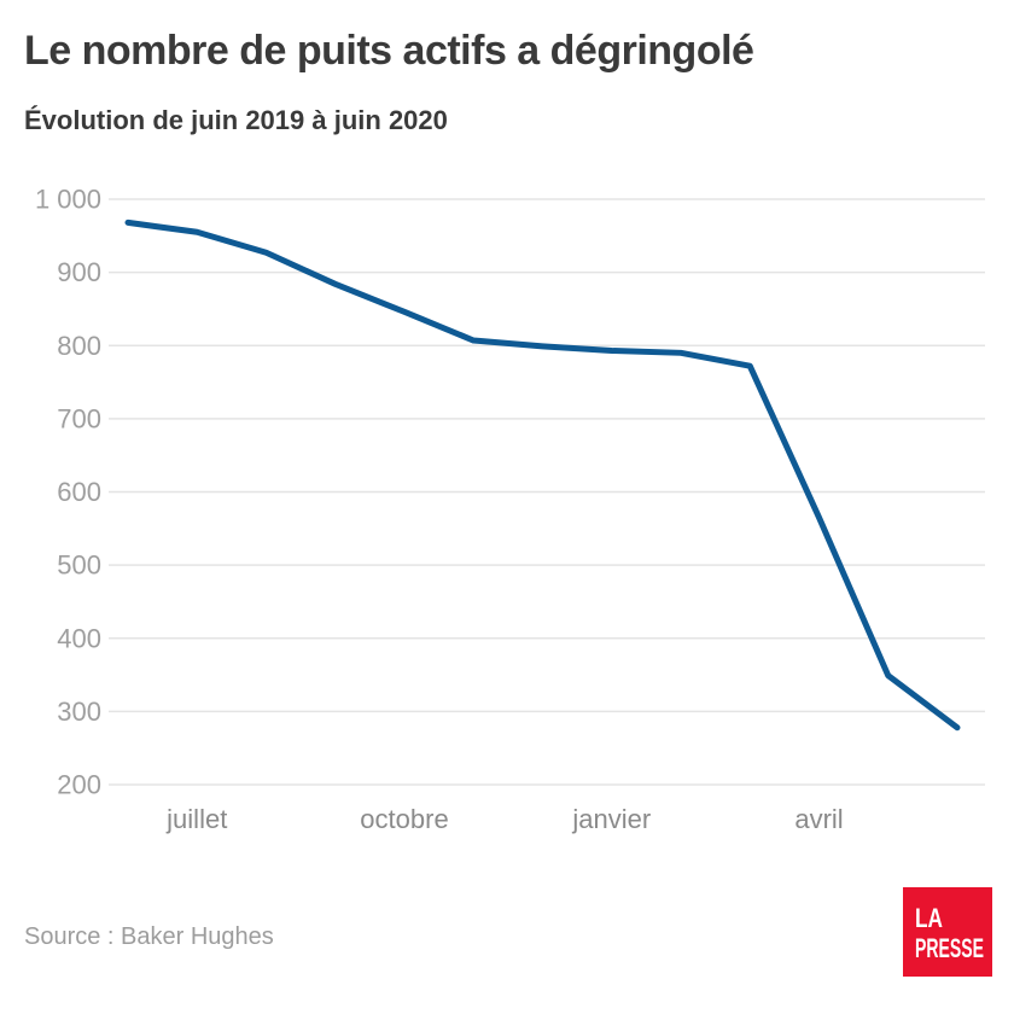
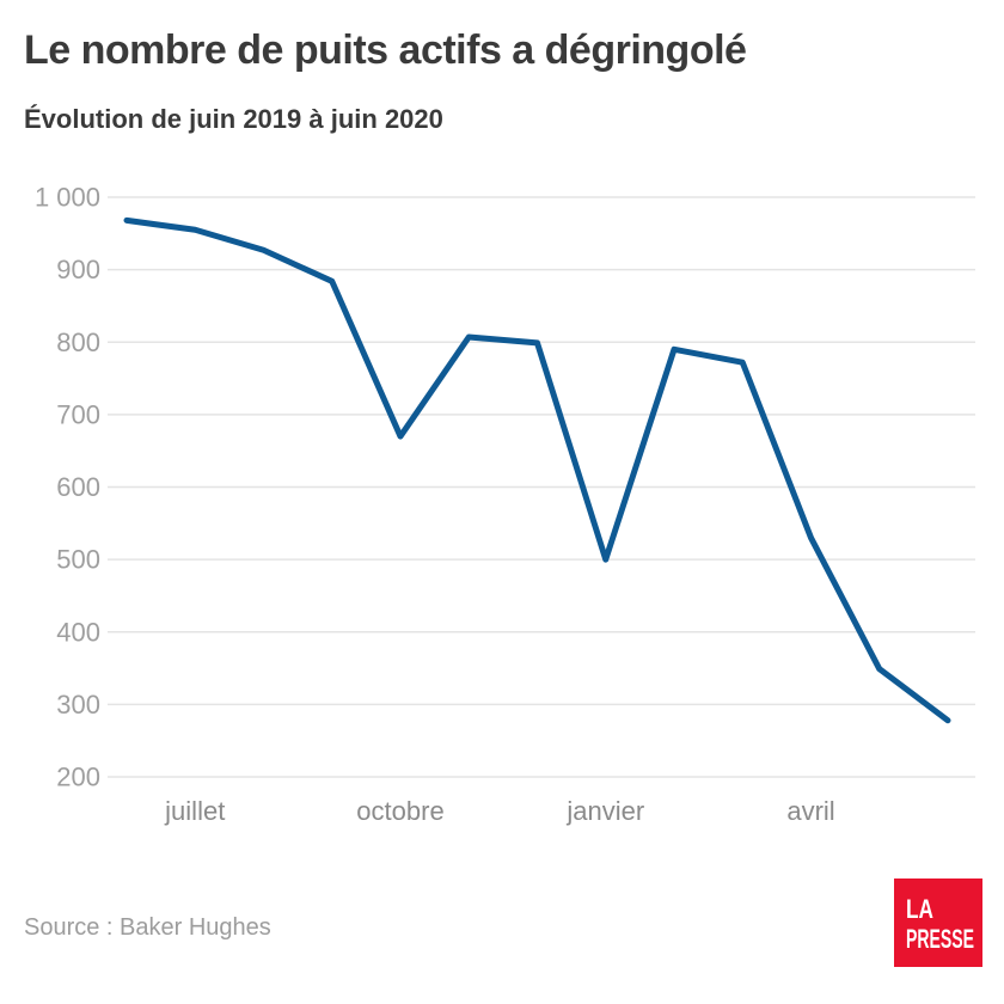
octobre: 850 -> 670
janvier: 790 -> 500
avril: 560 -> 530
